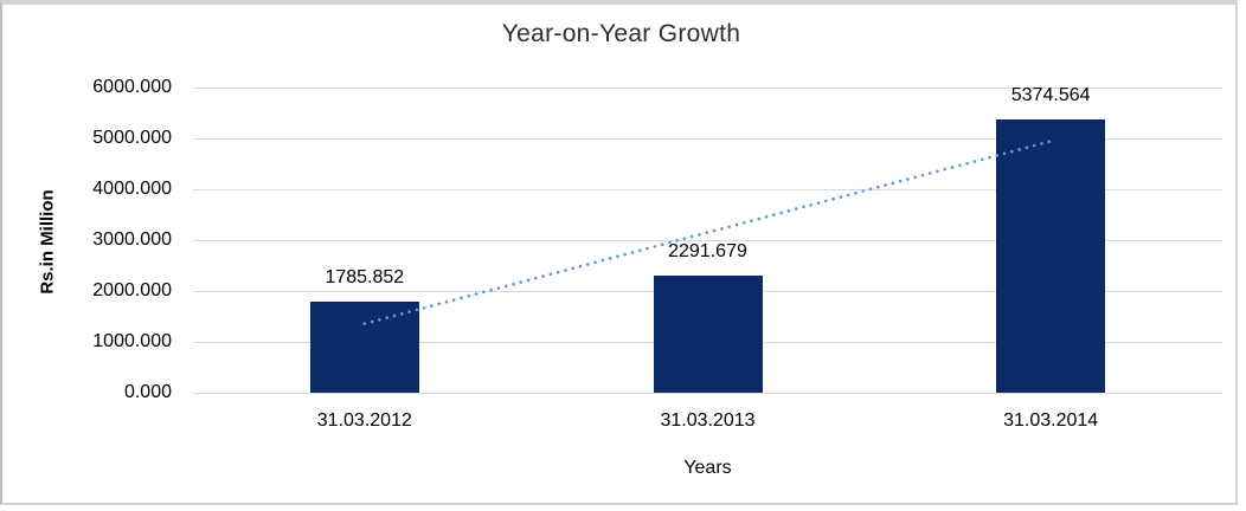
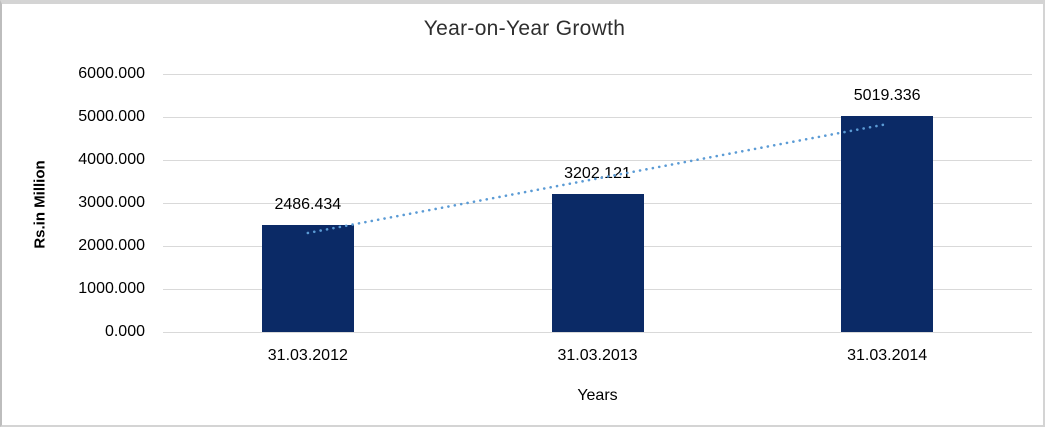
31.03.2012: 1785.852 -> 2486.434
31.03.2013: 2291.679 -> 3202.121
31.03.2014: 5374.564 -> 5019.336
